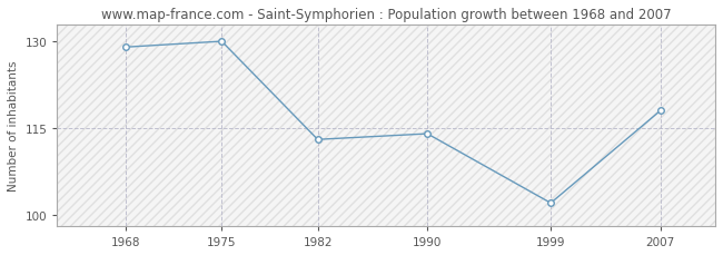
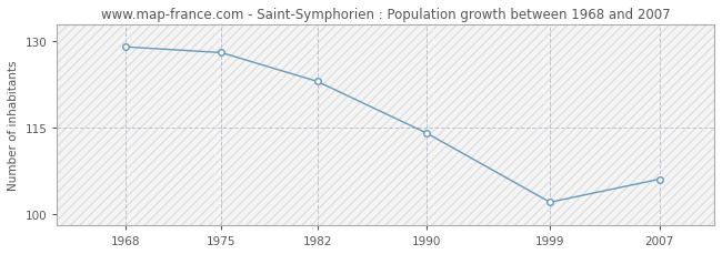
1975: 130 -> 128
1982: 113 -> 123
2007: 118 -> 106
